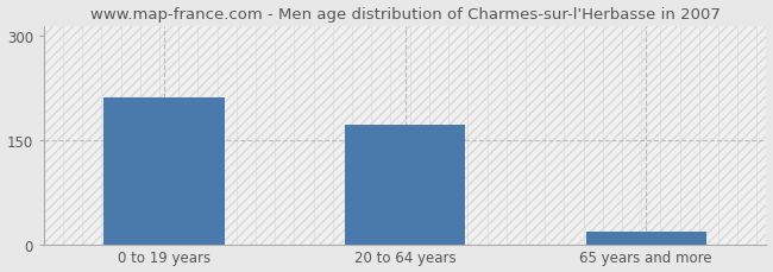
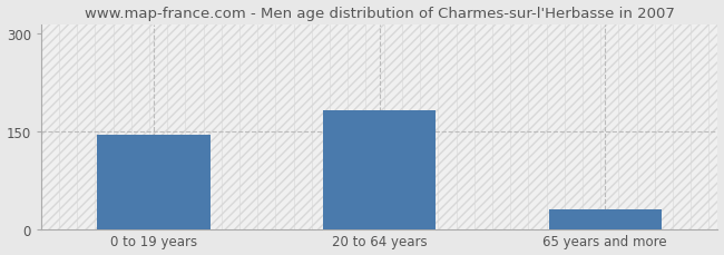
0 to 19 years: 212 -> 144
20 to 64 years: 172 -> 183
65 years and more: 18 -> 30
